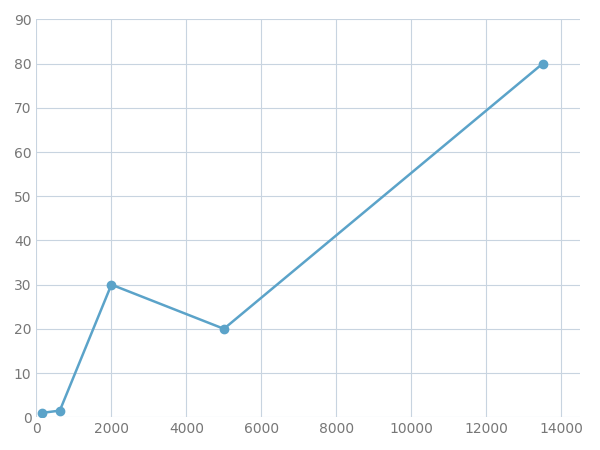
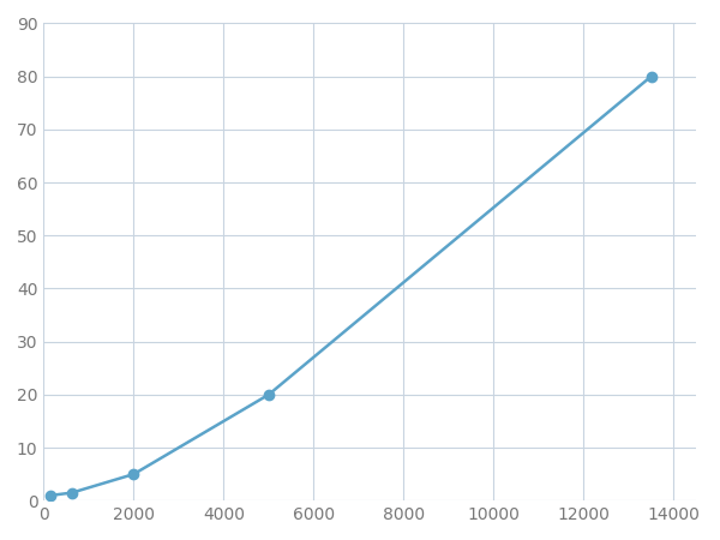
2000: 30.0 -> 5.0
